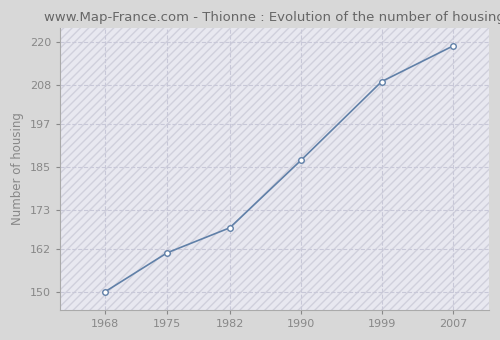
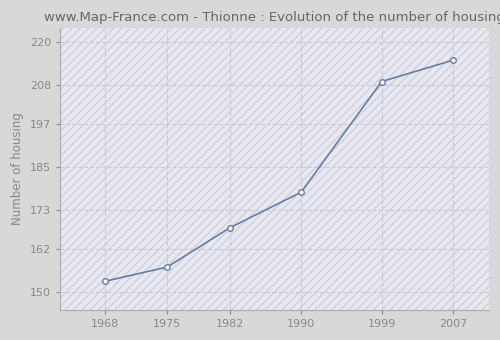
1968: 150 -> 153
1975: 161 -> 157
1990: 187 -> 178
2007: 219 -> 215
